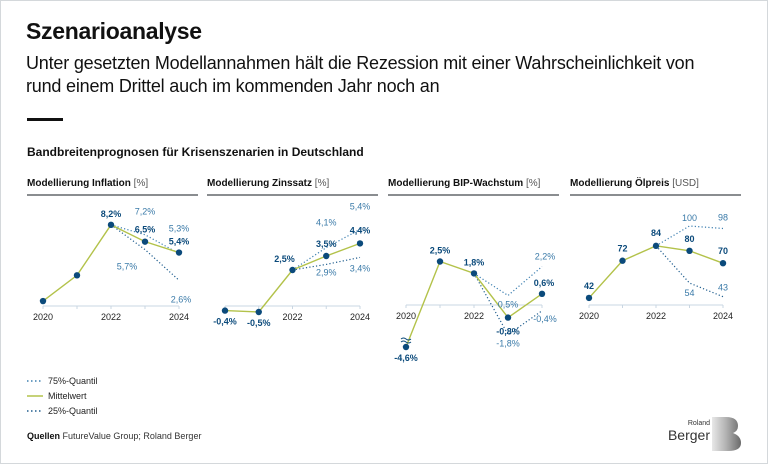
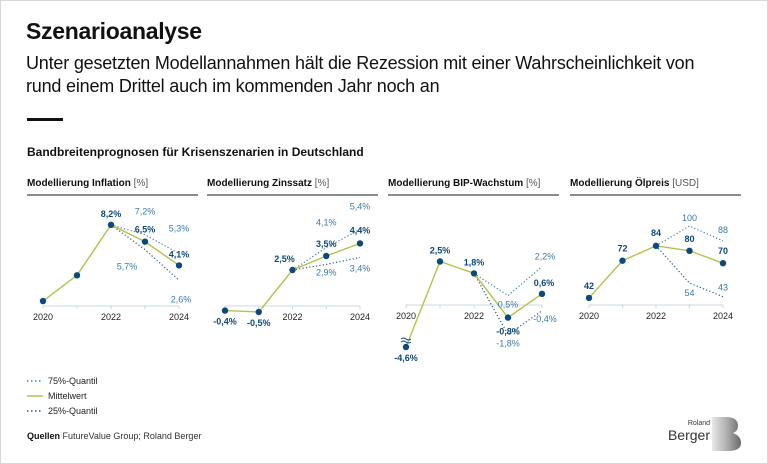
Modellierung Inflation/Mittelwert/2024: 5,4% -> 4,1%
Modellierung Ölpreis/75%-Quantil/2024: 98 -> 88
